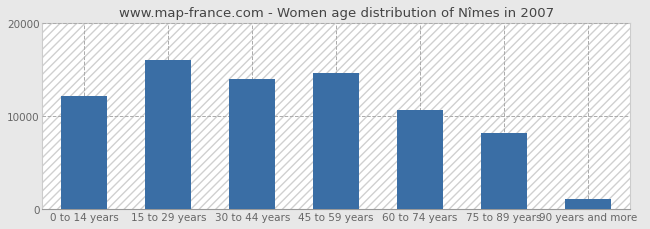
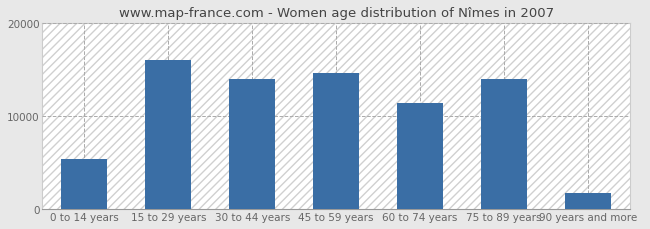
0 to 14 years: 12200 -> 5400
60 to 74 years: 10700 -> 11400
75 to 89 years: 8200 -> 14000
90 years and more: 1100 -> 1800
